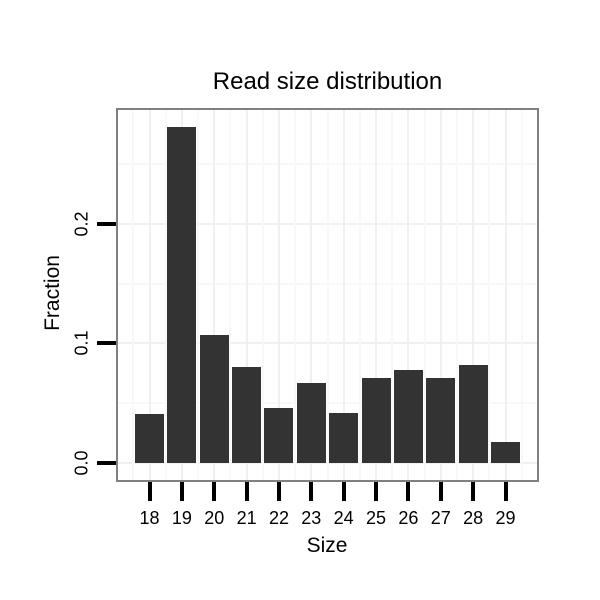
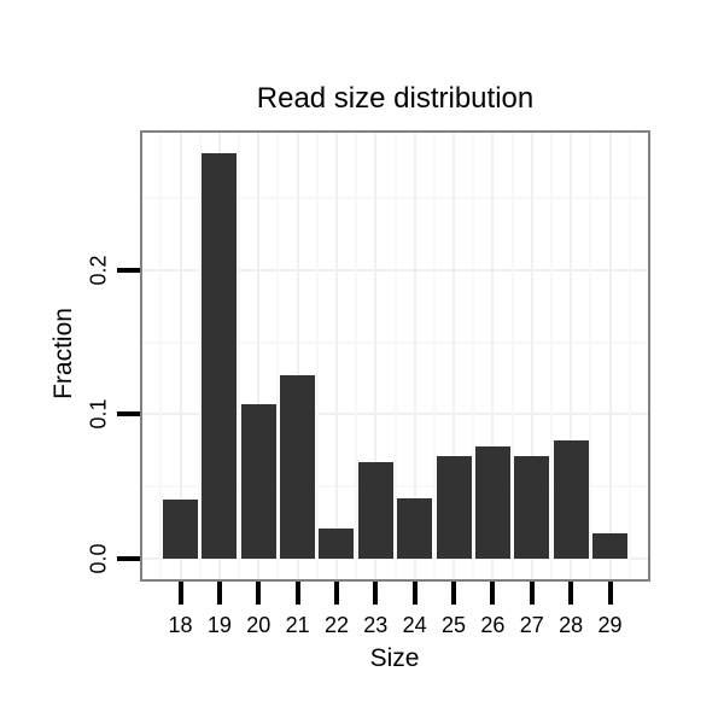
21: 0.080 -> 0.127
22: 0.046 -> 0.021
